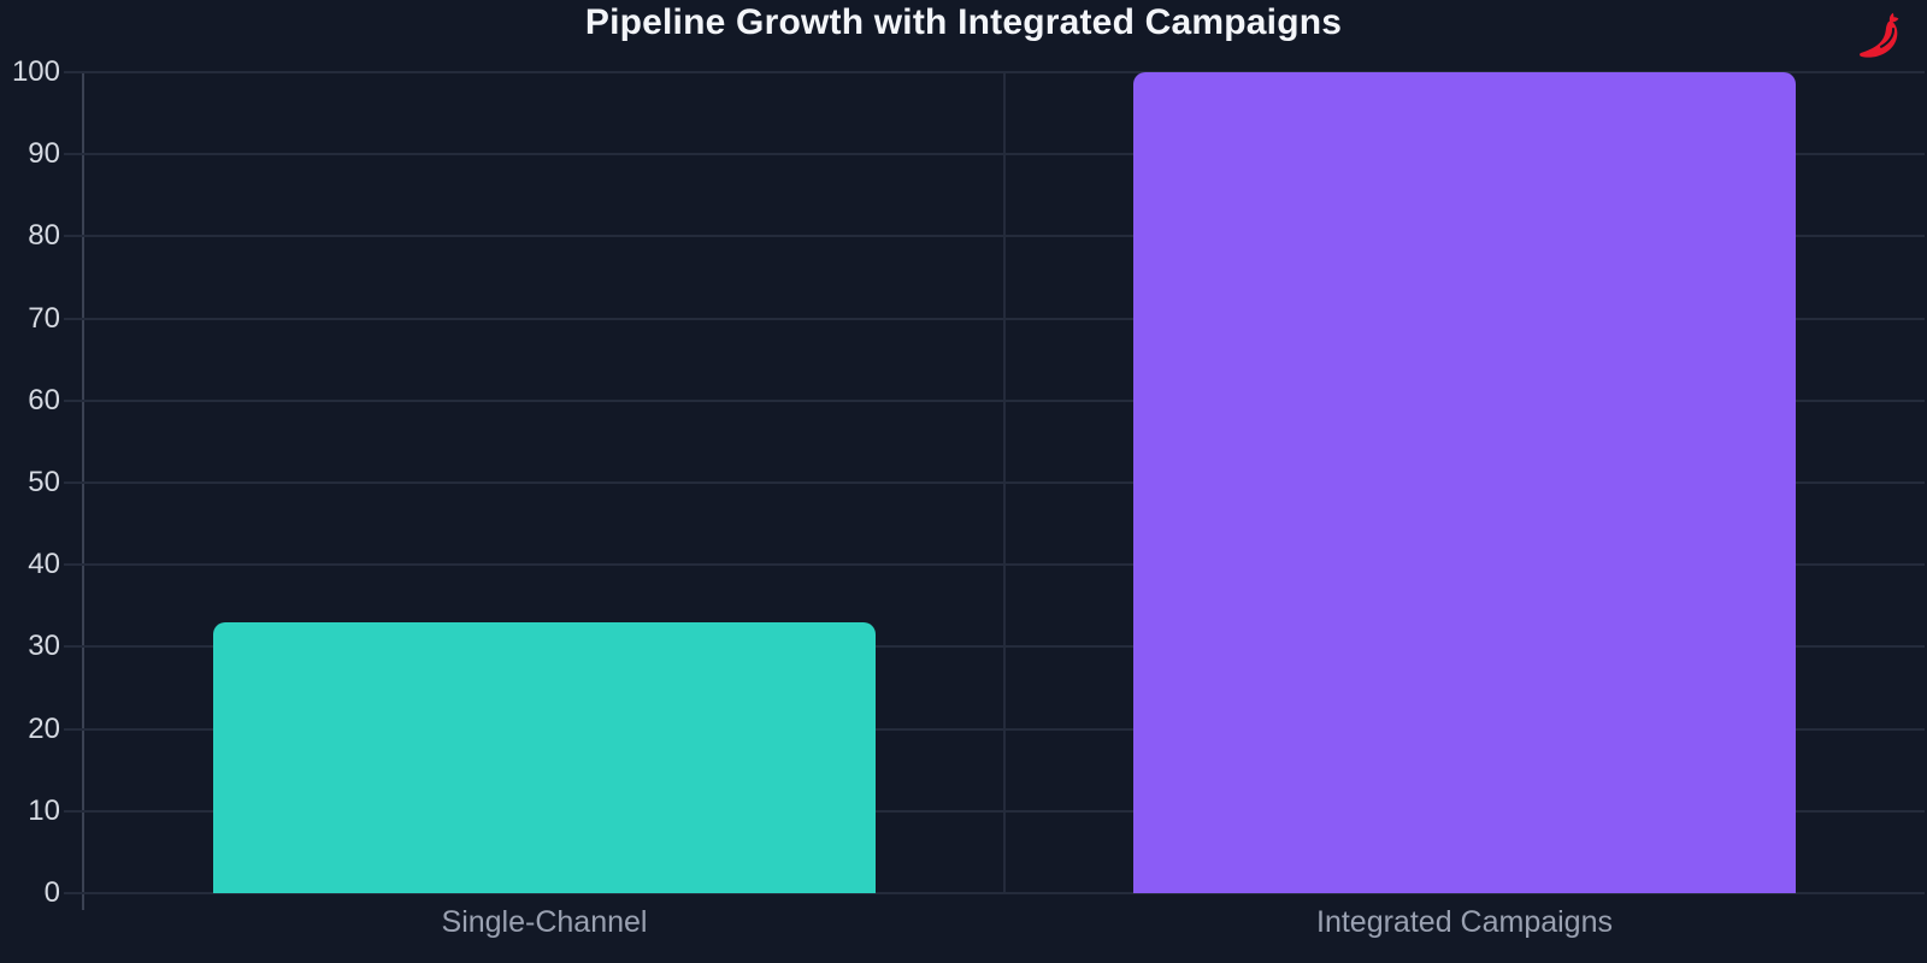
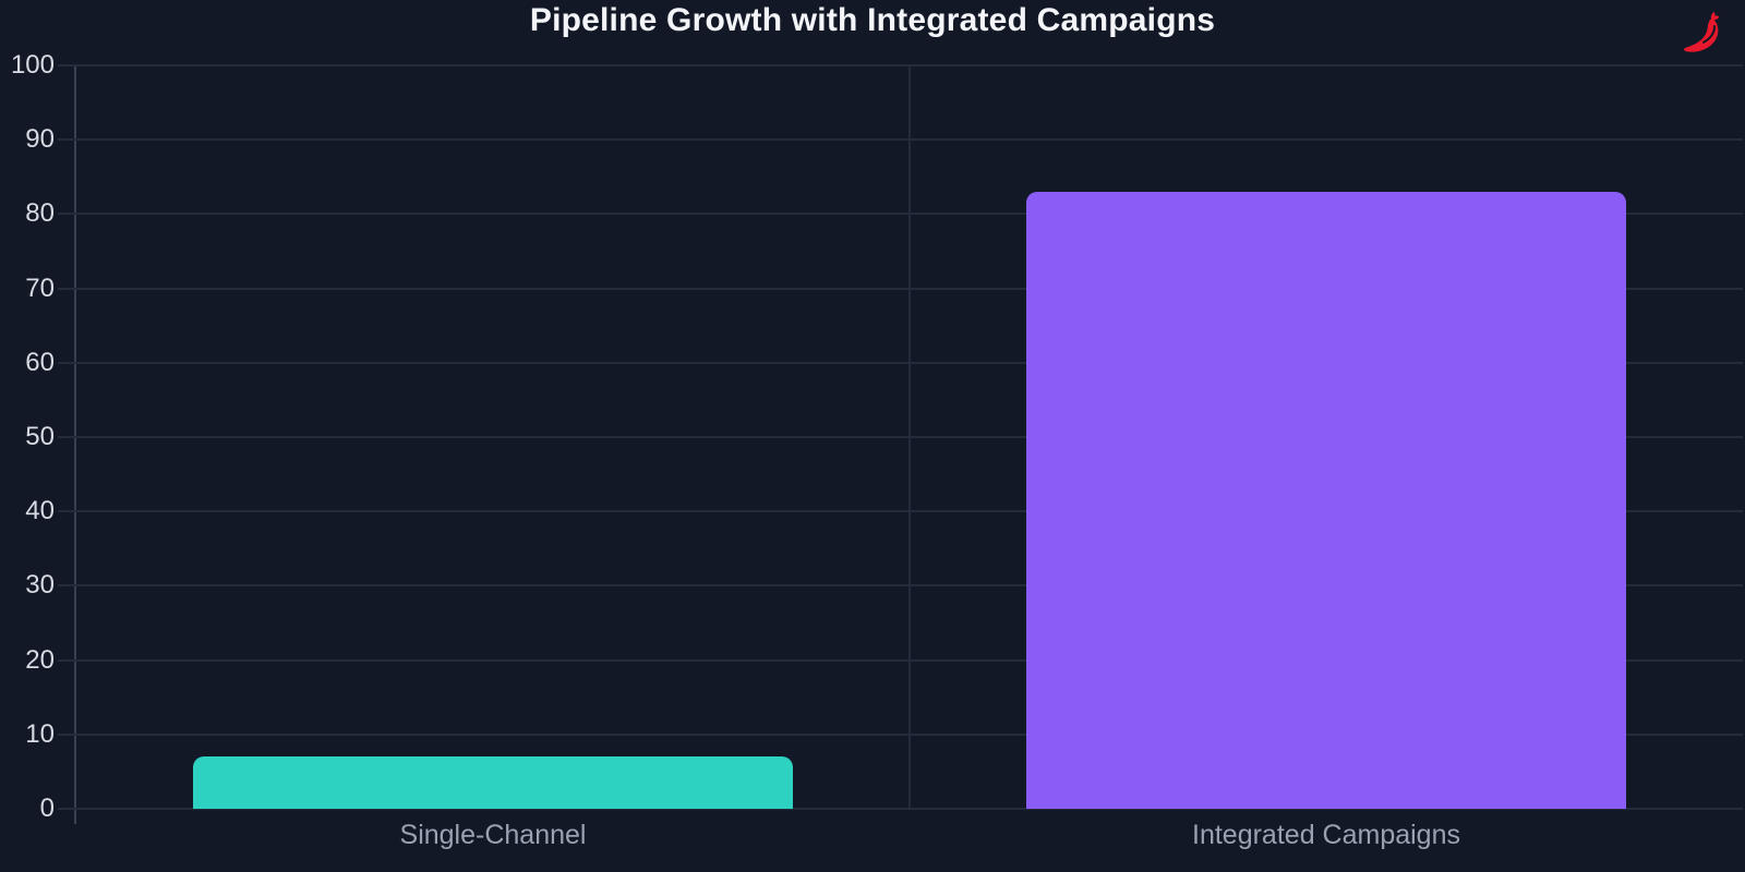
Single-Channel: 33 -> 7
Integrated Campaigns: 100 -> 83
